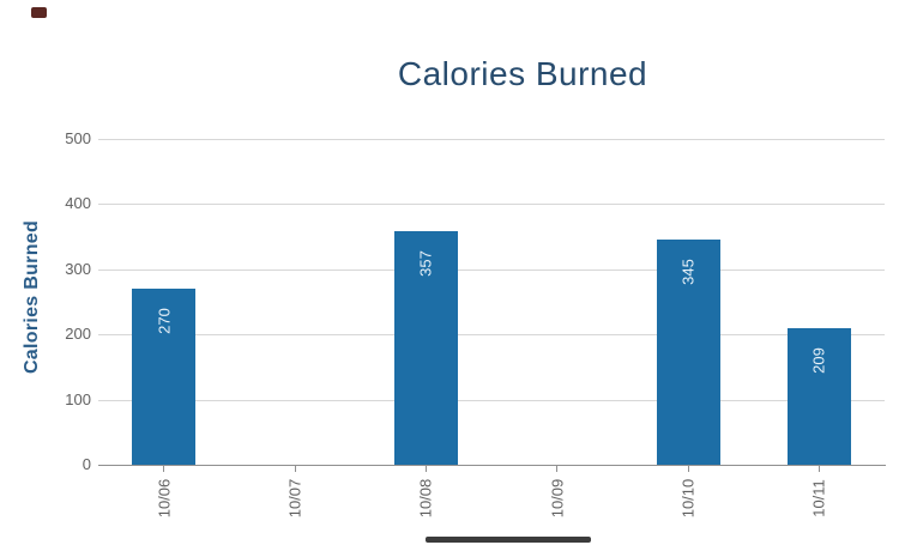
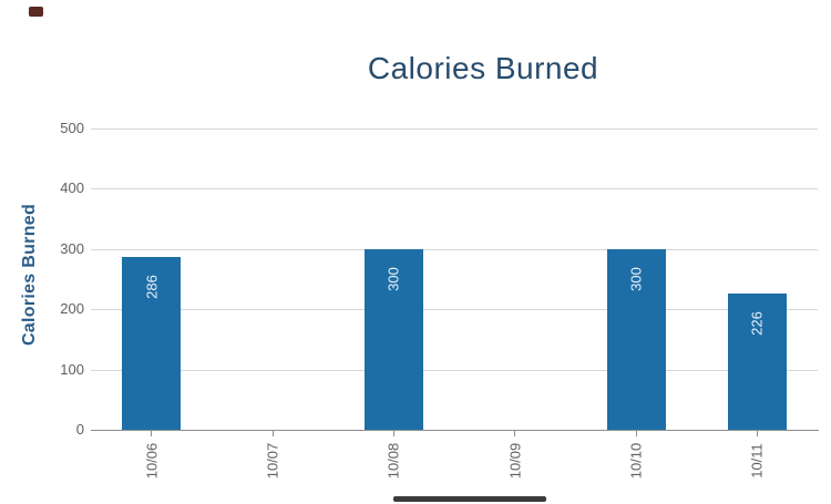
10/06: 270 -> 286
10/08: 357 -> 300
10/10: 345 -> 300
10/11: 209 -> 226
